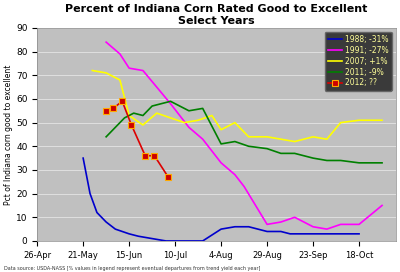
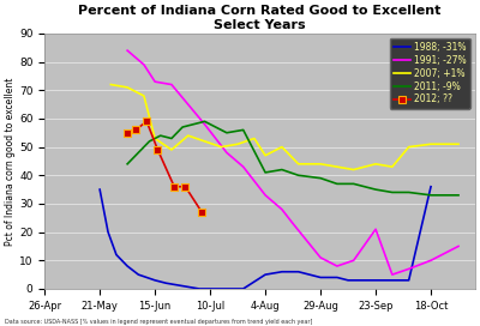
1991; -27%/29-Aug: 7 -> 11
1991; -27%/23-Sep: 6 -> 21
1988; -31%/18-Oct: 3 -> 36
1991; -27%/18-Oct: 7 -> 10
